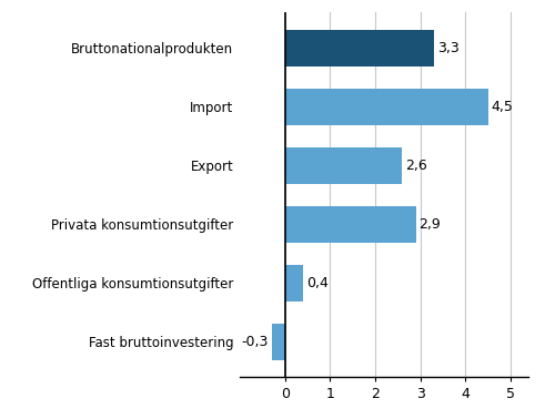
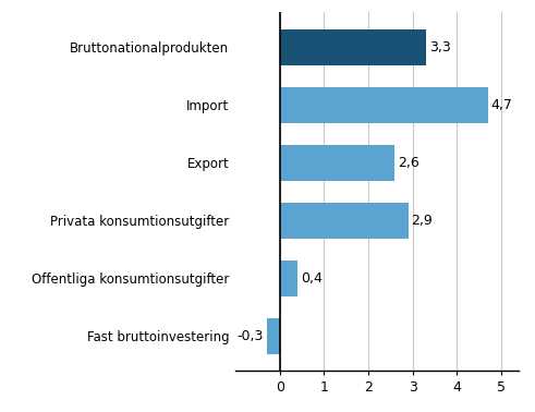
Import: 4,5 -> 4,7
